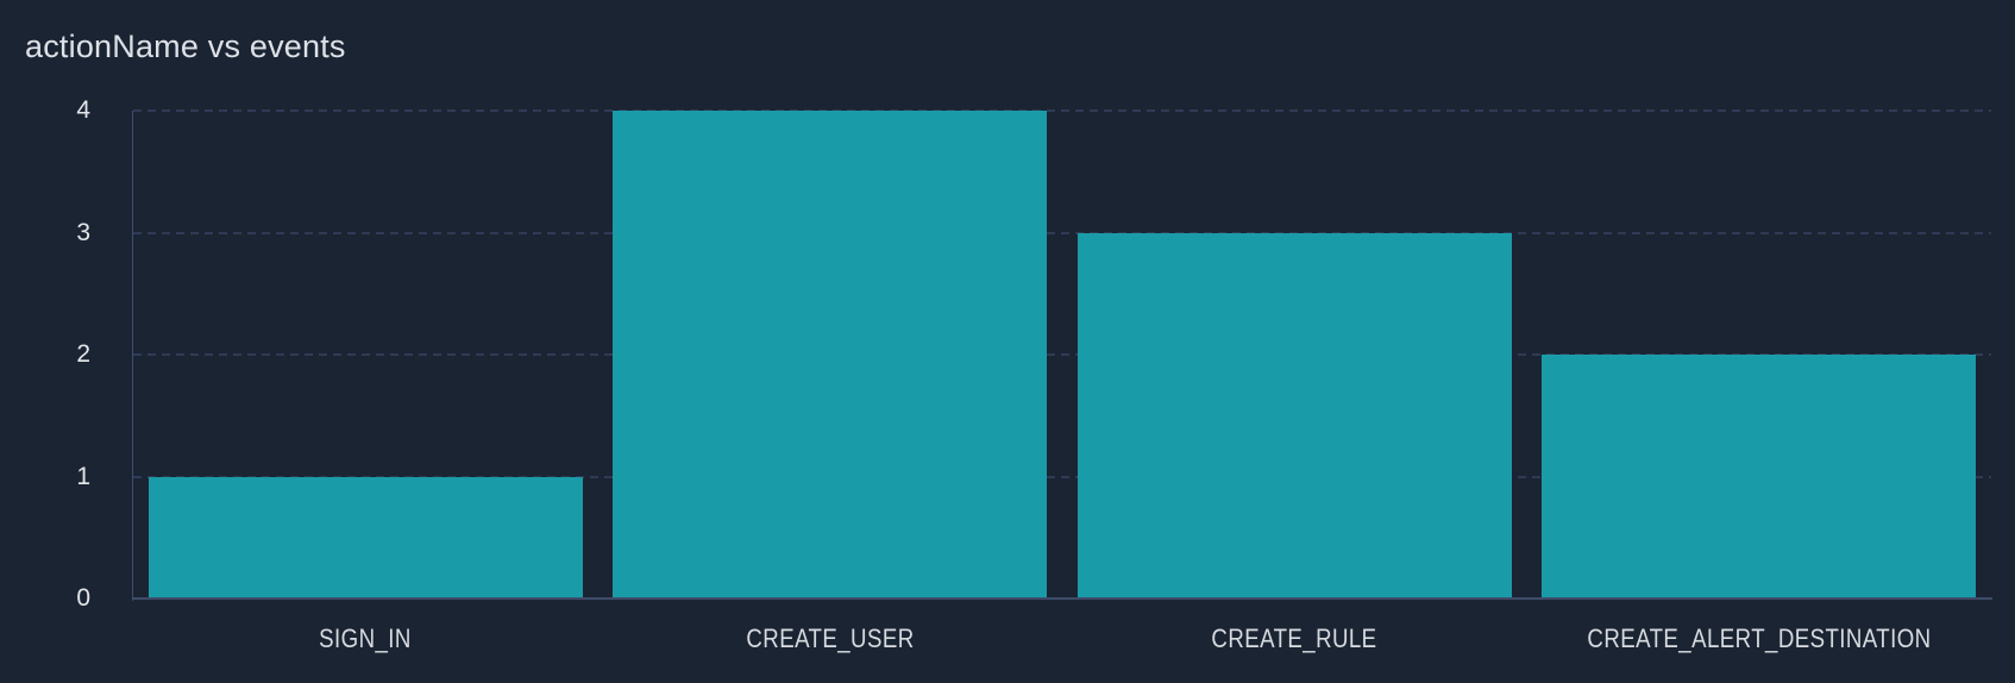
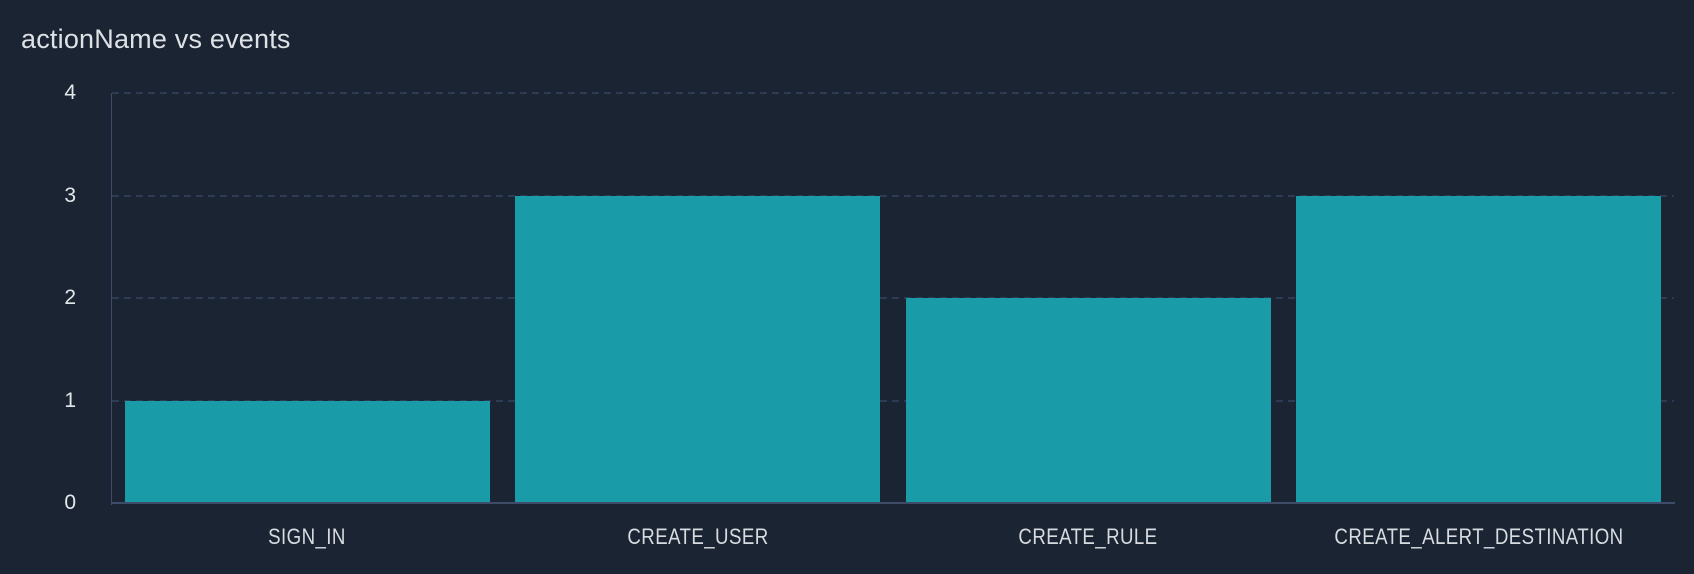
CREATE_USER: 4 -> 3
CREATE_RULE: 3 -> 2
CREATE_ALERT_DESTINATION: 2 -> 3
